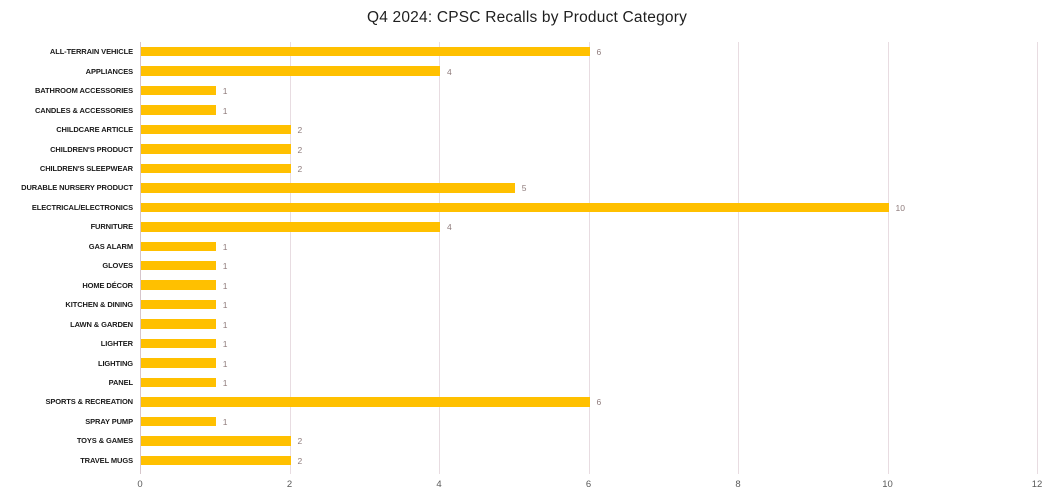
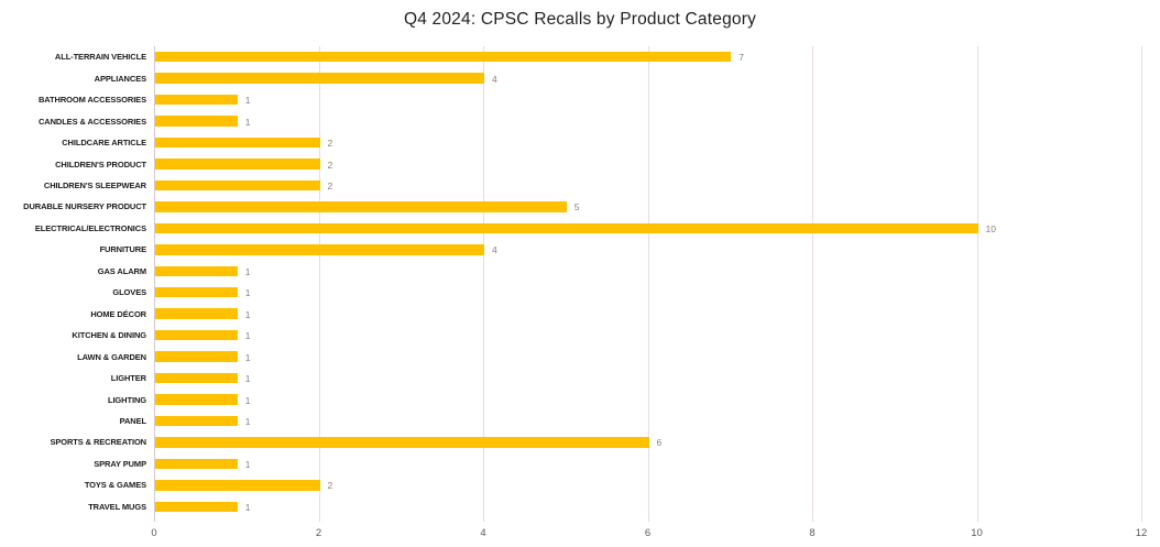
ALL-TERRAIN VEHICLE: 6 -> 7
TRAVEL MUGS: 2 -> 1
